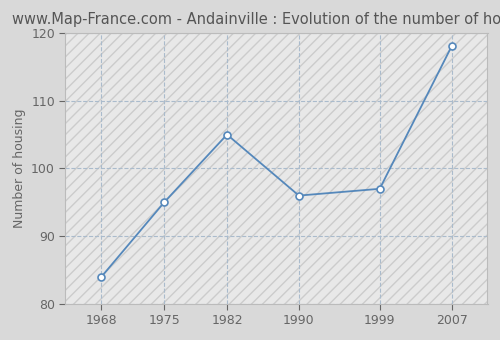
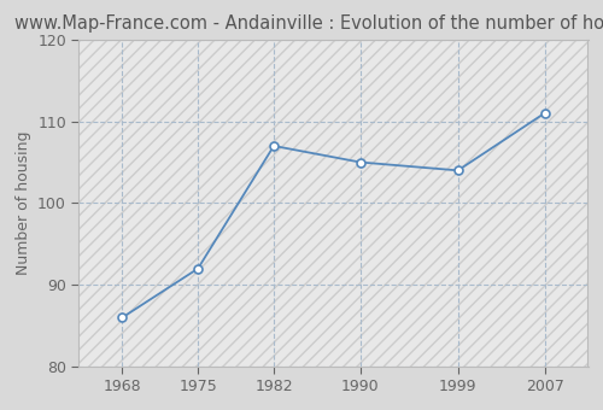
1968: 84 -> 86
1975: 95 -> 92
1982: 105 -> 107
1990: 96 -> 105
1999: 97 -> 104
2007: 118 -> 111
